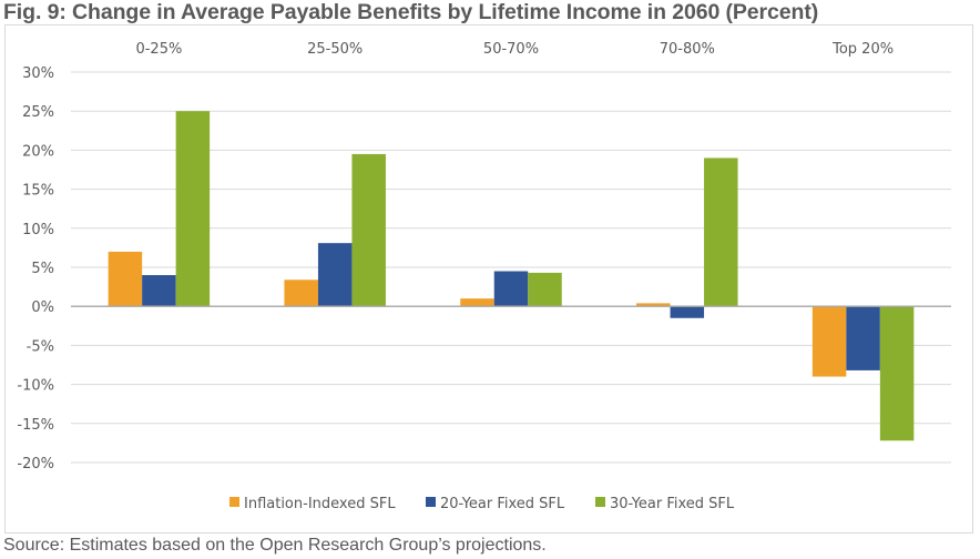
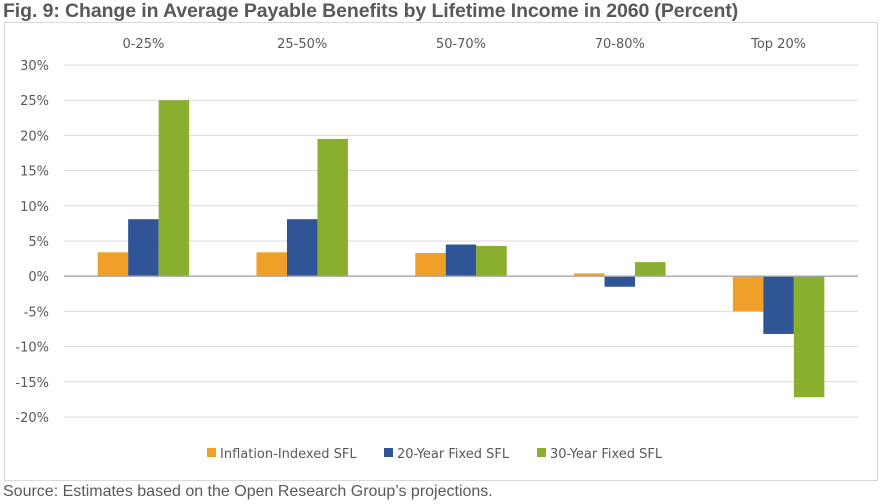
Inflation-Indexed SFL/0-25%: 7% -> 3%
20-Year Fixed SFL/0-25%: 4% -> 8%
Inflation-Indexed SFL/50-70%: 1% -> 3%
30-Year Fixed SFL/70-80%: 19% -> 2%
Inflation-Indexed SFL/Top 20%: -9% -> -5%
